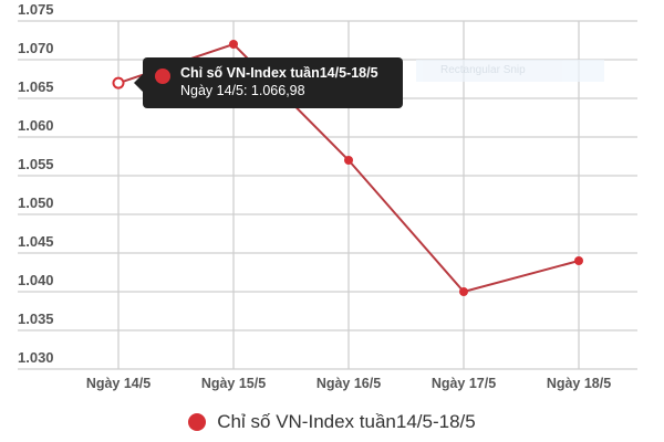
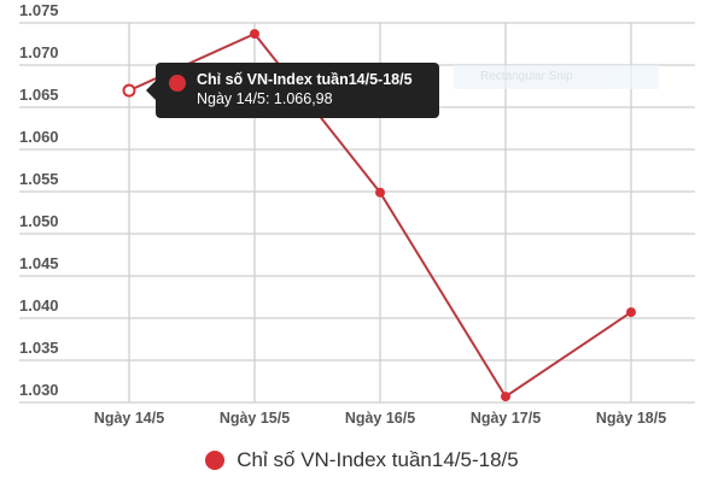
Ngày 15/5: 1072 -> 1074
Ngày 16/5: 1057 -> 1055
Ngày 17/5: 1040 -> 1031
Ngày 18/5: 1044 -> 1041
